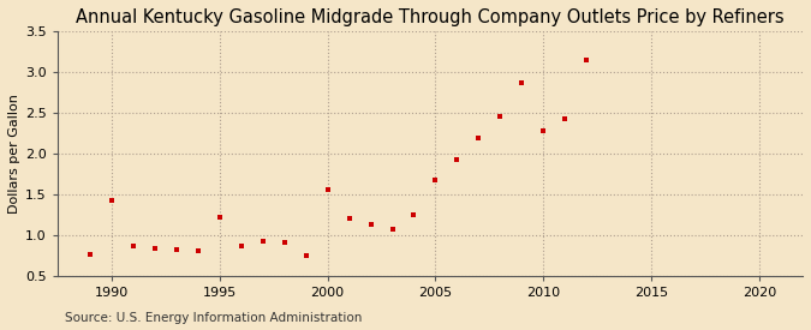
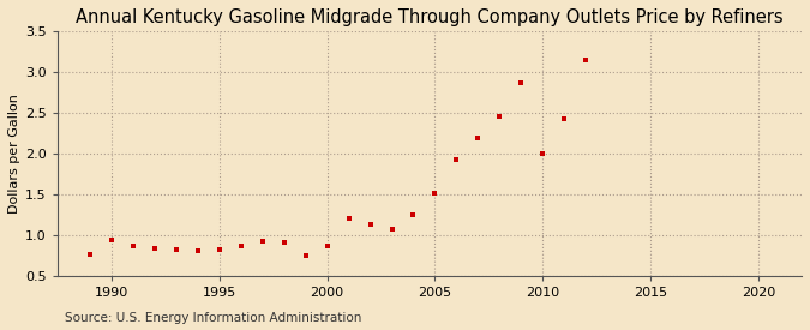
1990: 1.42 -> 0.94
1995: 1.22 -> 0.82
2000: 1.56 -> 0.87
2005: 1.68 -> 1.51
2010: 2.28 -> 2.00
